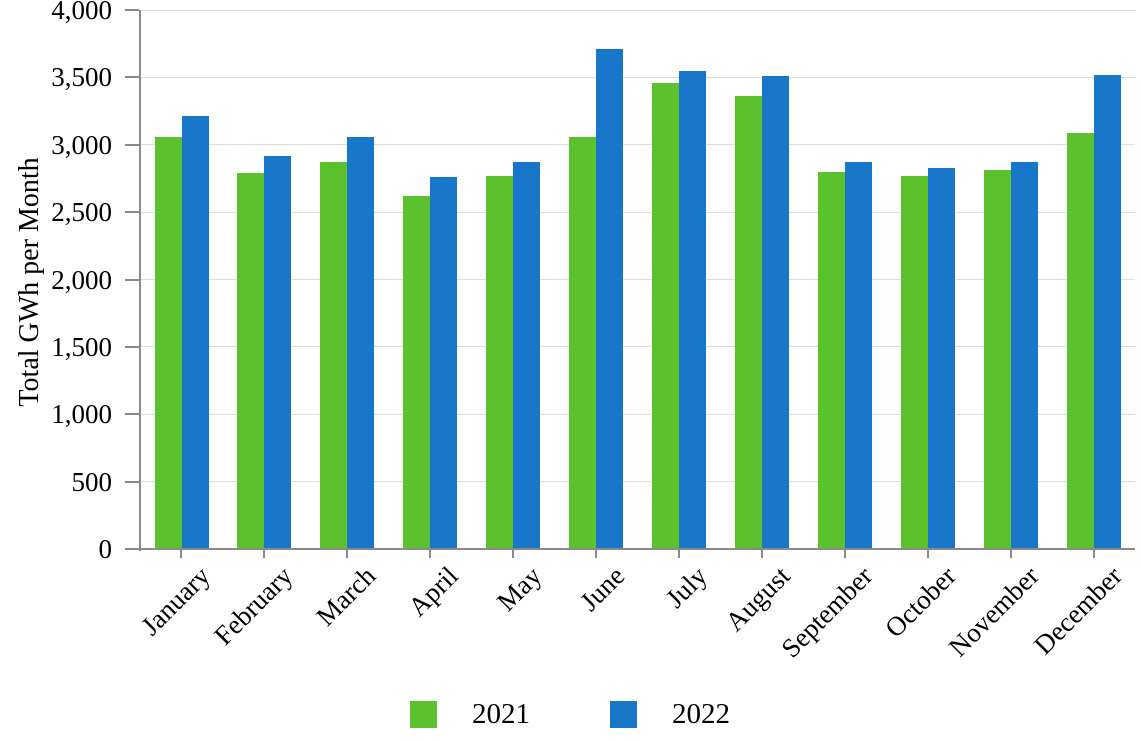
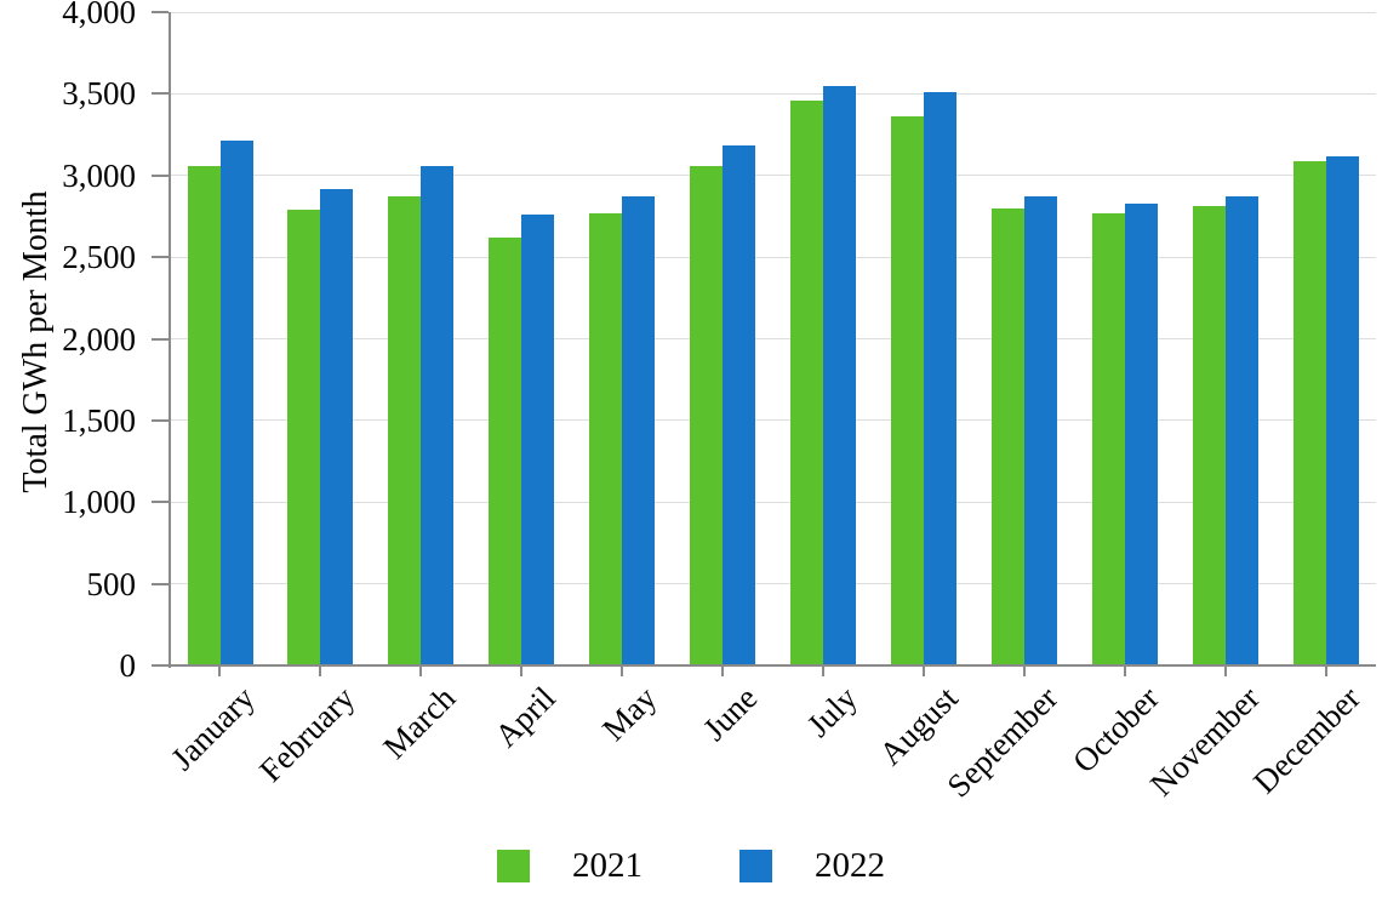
2022/June: 3710 -> 3180
2022/December: 3520 -> 3120
